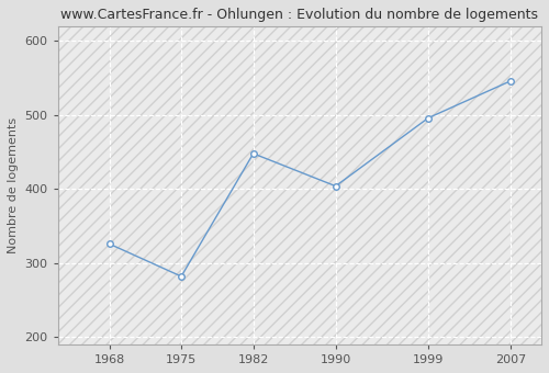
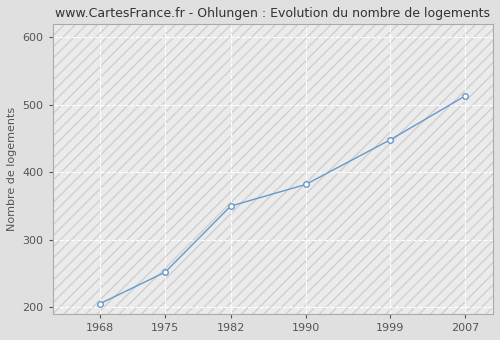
1968: 326 -> 205
1975: 282 -> 252
1982: 448 -> 350
1990: 404 -> 382
1999: 496 -> 448
2007: 546 -> 513
